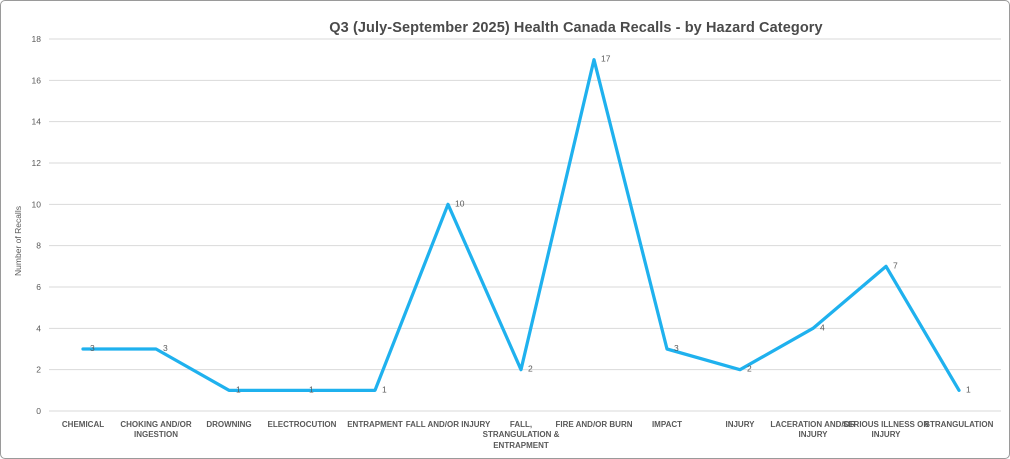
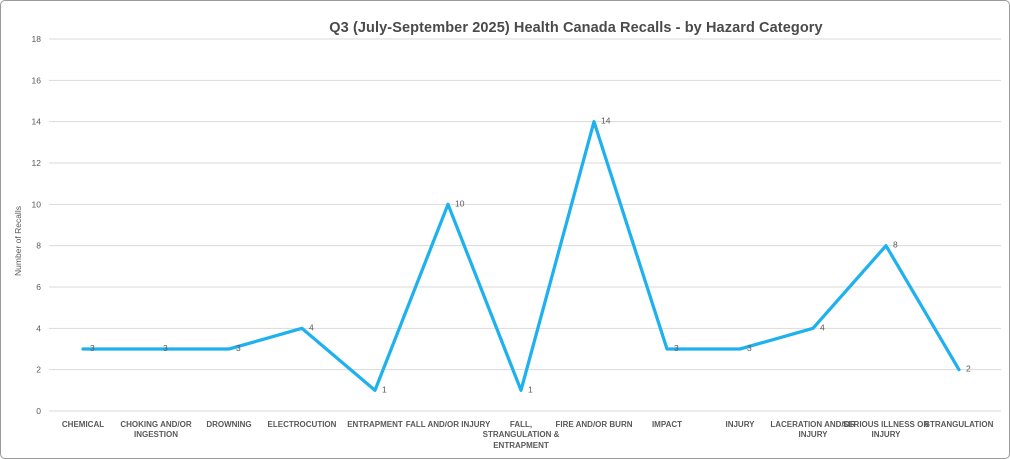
DROWNING: 1 -> 3
ELECTROCUTION: 1 -> 4
FALL, STRANGULATION & ENTRAPMENT: 2 -> 1
FIRE AND/OR BURN: 17 -> 14
INJURY: 2 -> 3
SERIOUS ILLNESS OR INJURY: 7 -> 8
STRANGULATION: 1 -> 2
